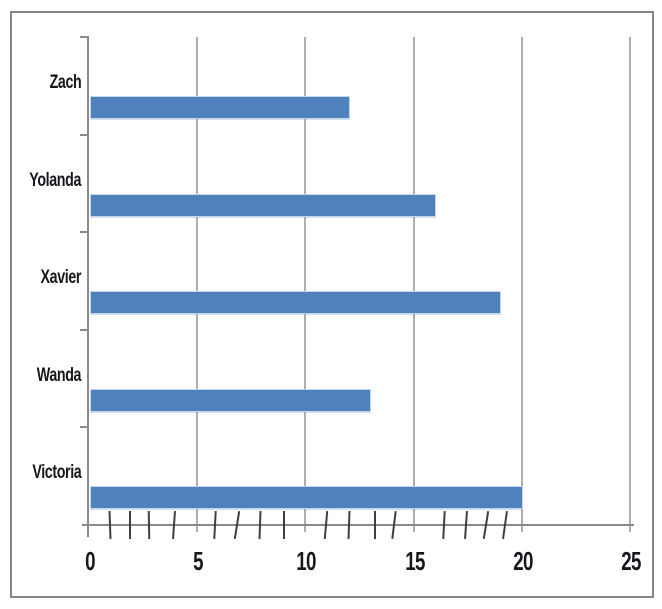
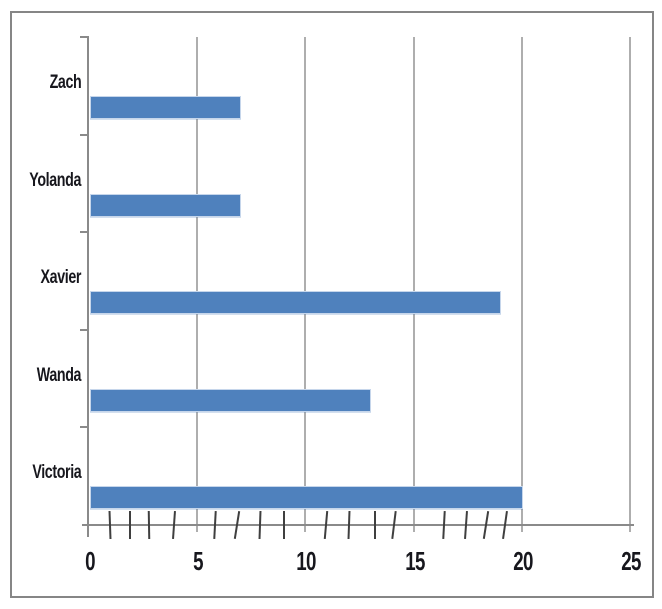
Zach: 12 -> 7
Yolanda: 16 -> 7
